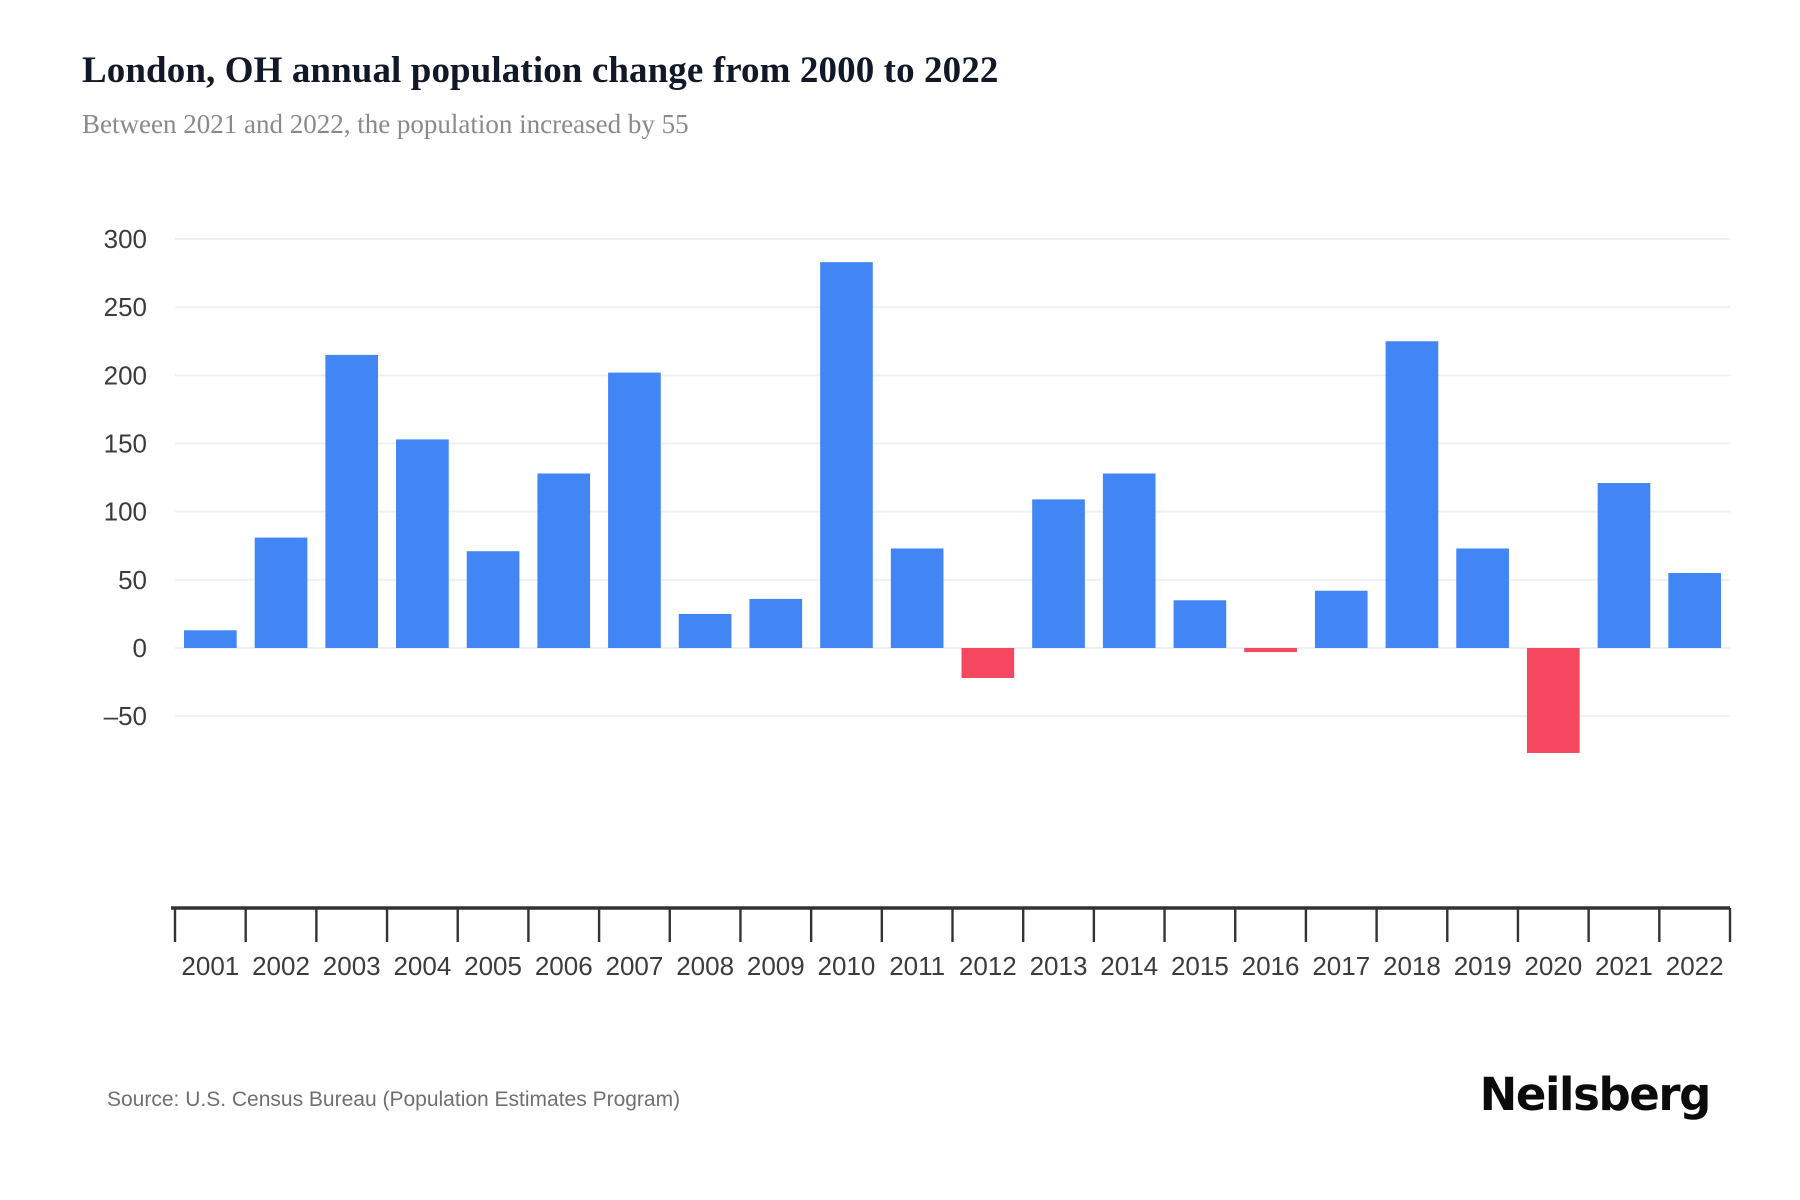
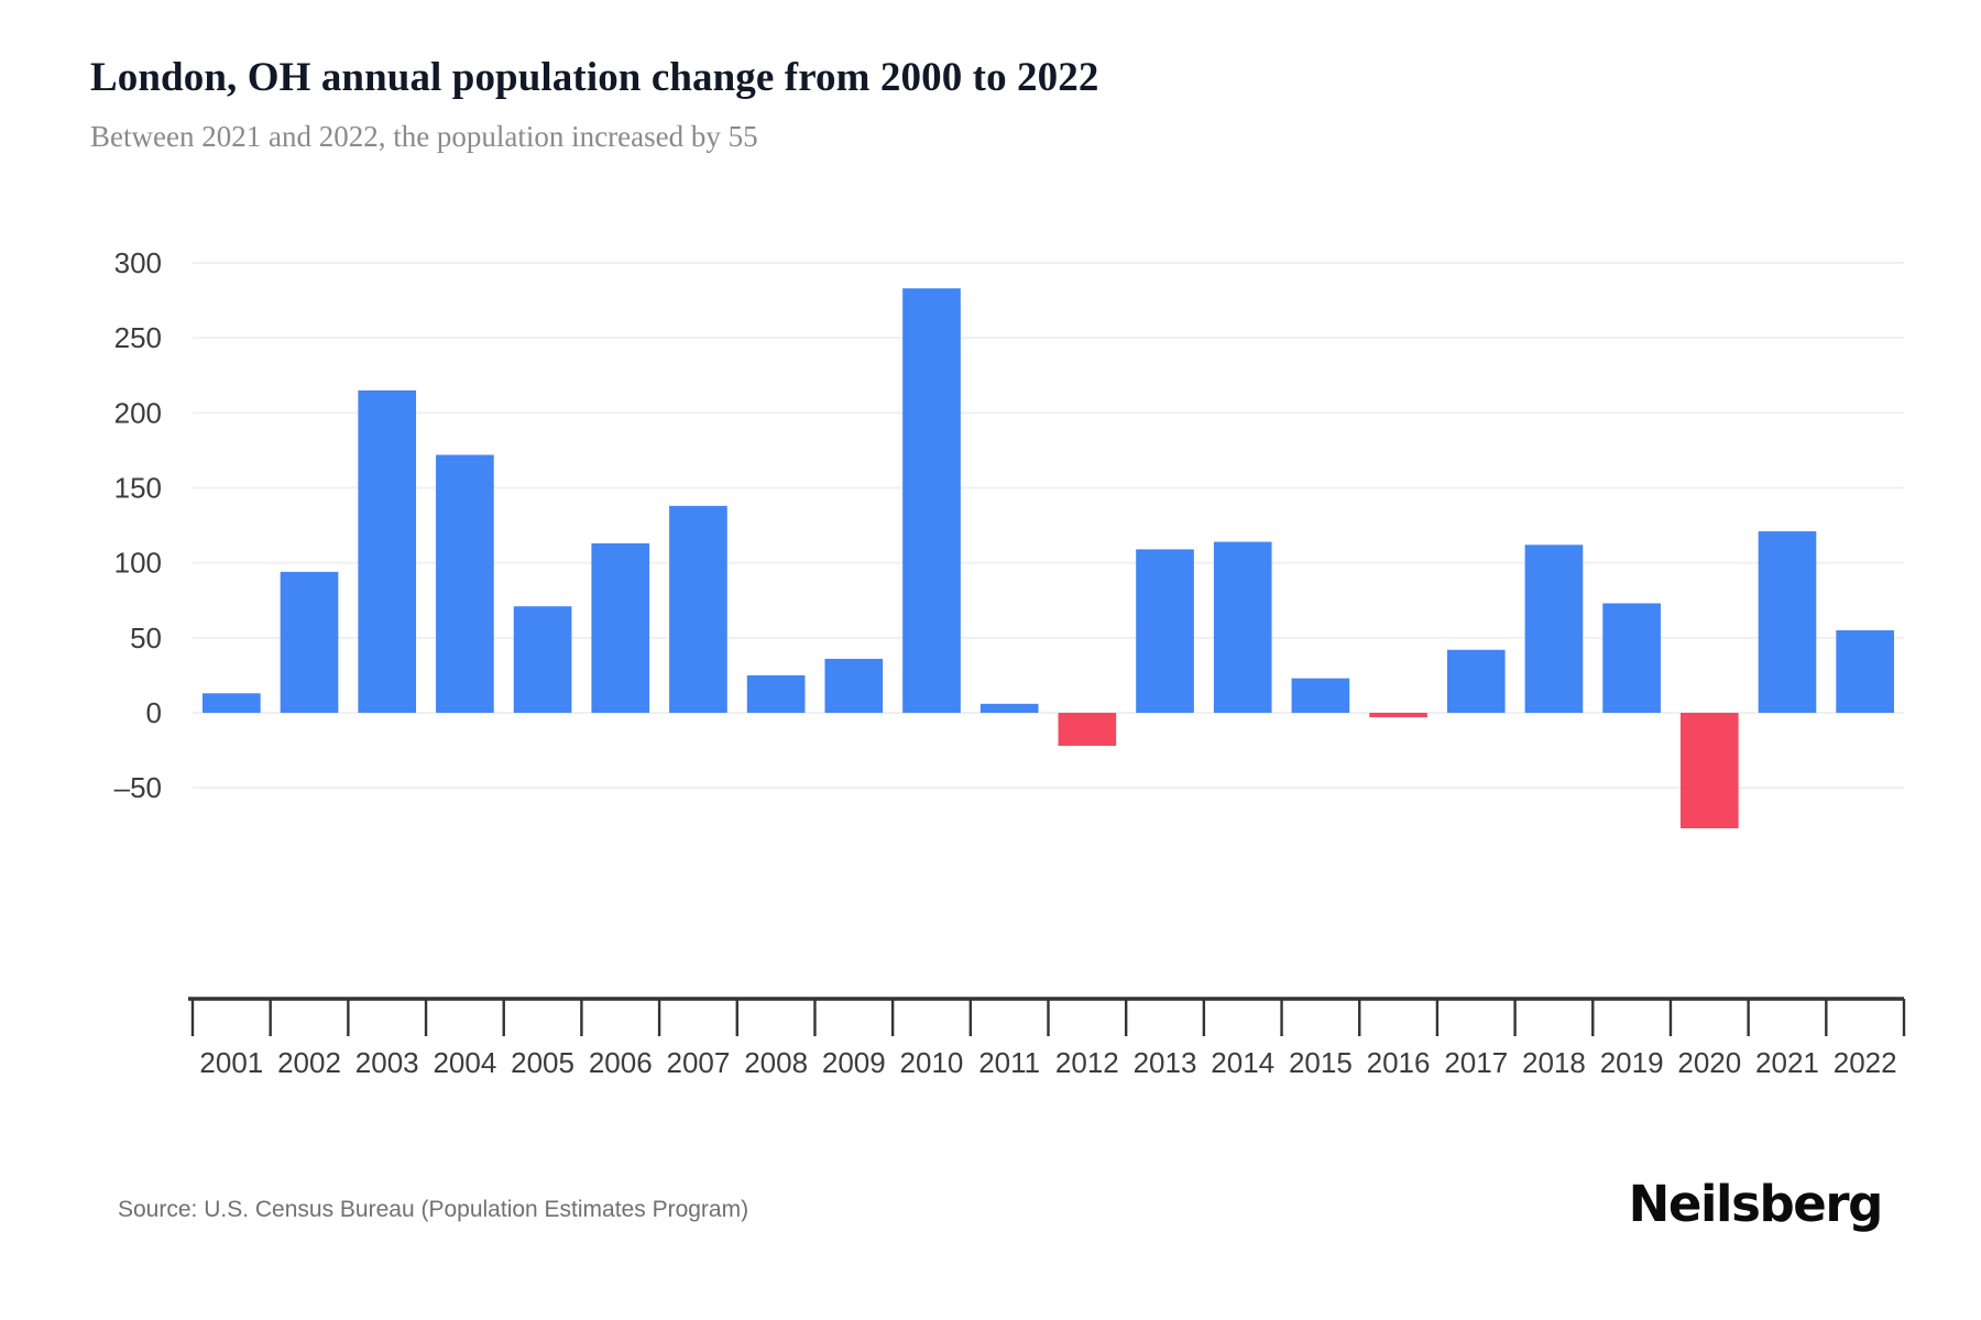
2002: 81 -> 94
2004: 153 -> 172
2006: 128 -> 113
2007: 202 -> 138
2011: 73 -> 6
2014: 128 -> 114
2015: 35 -> 23
2018: 225 -> 112
